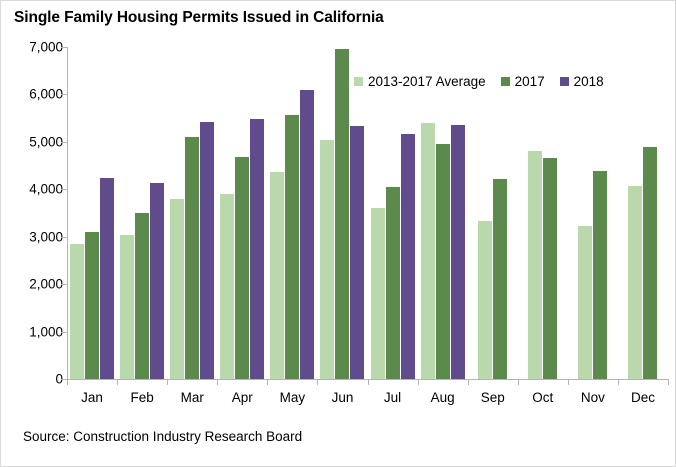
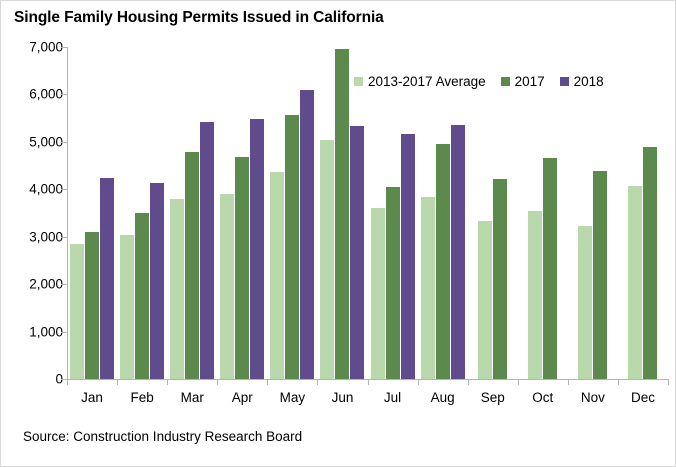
2017/Mar: 5100 -> 4800
2013-2017 Average/Aug: 5400 -> 3800
2013-2017 Average/Oct: 4800 -> 3500
